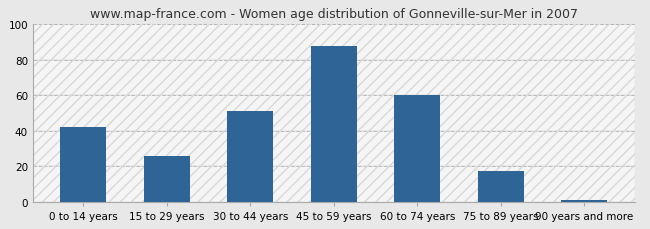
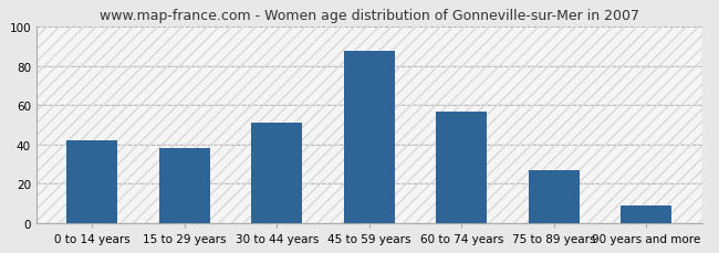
15 to 29 years: 26 -> 38
60 to 74 years: 60 -> 57
75 to 89 years: 17 -> 27
90 years and more: 1 -> 9
